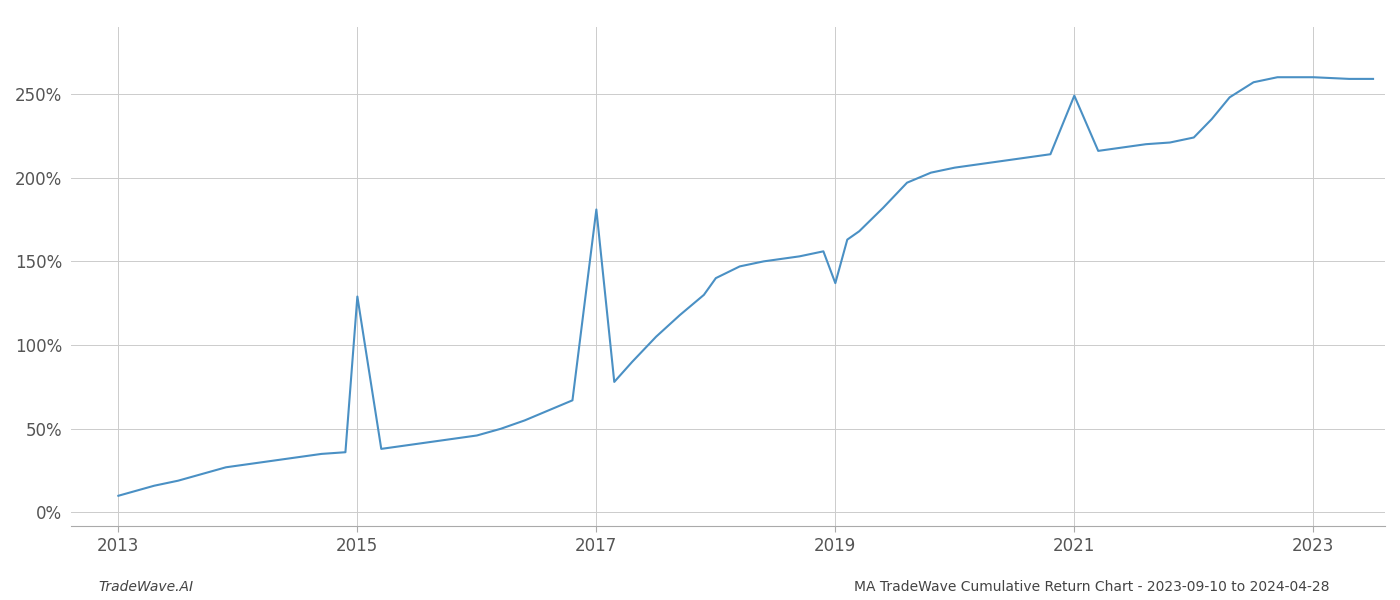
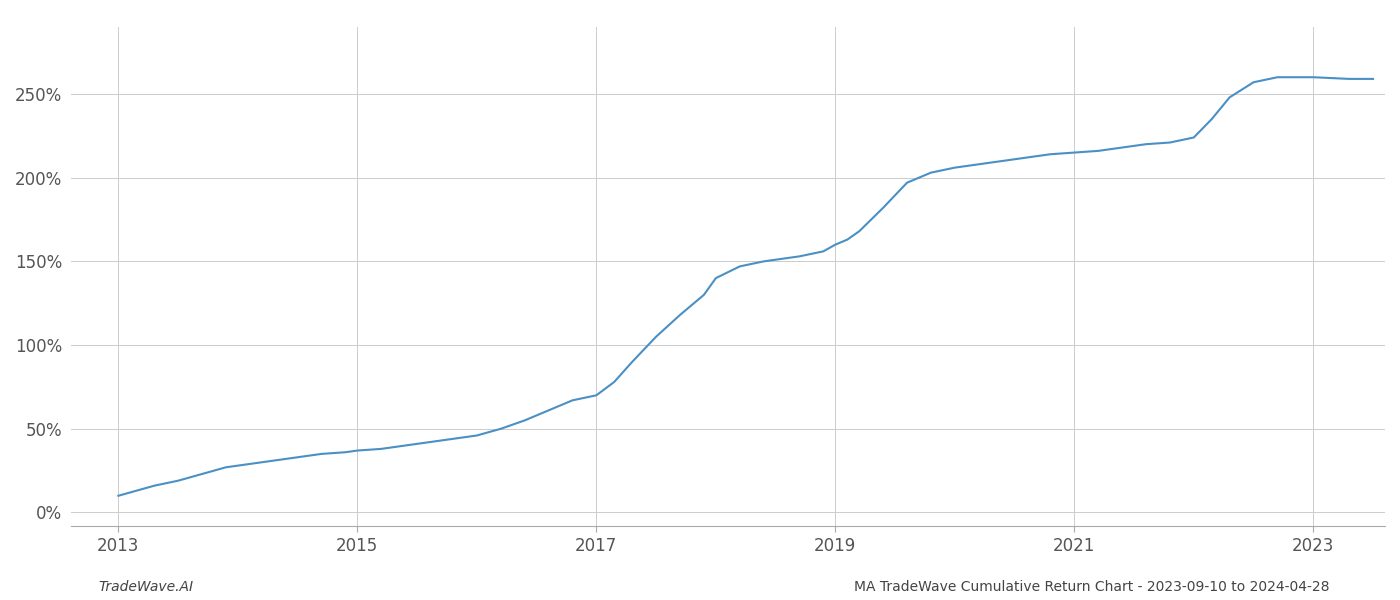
2015: 129% -> 37%
2017: 181% -> 70%
2019: 137% -> 160%
2021: 249% -> 215%
